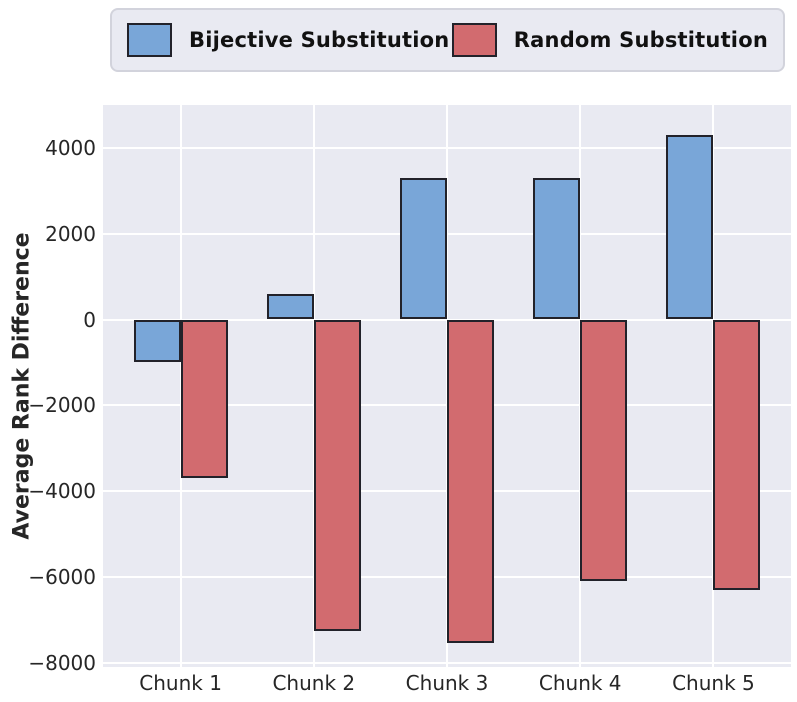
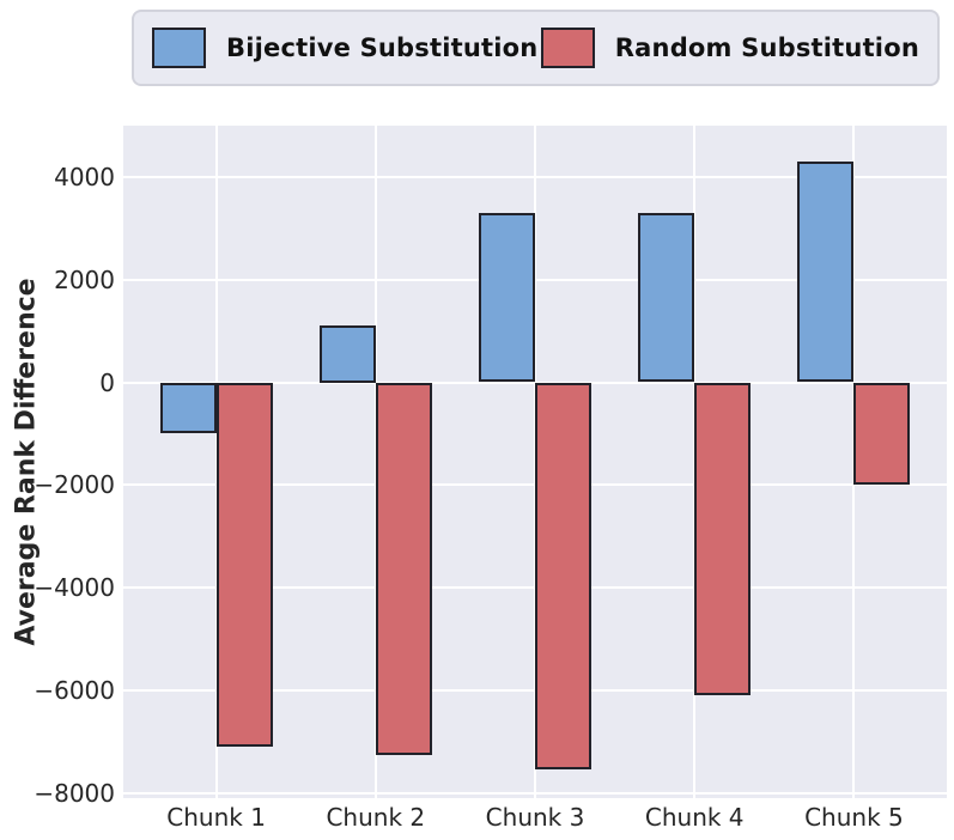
Random Substitution/Chunk 1: -3700 -> -7100
Bijective Substitution/Chunk 2: 600 -> 1100
Random Substitution/Chunk 5: -6300 -> -2000
